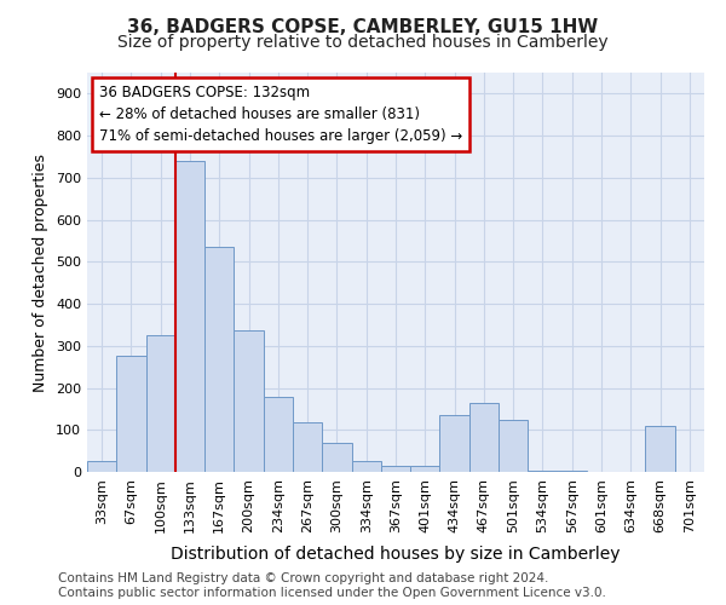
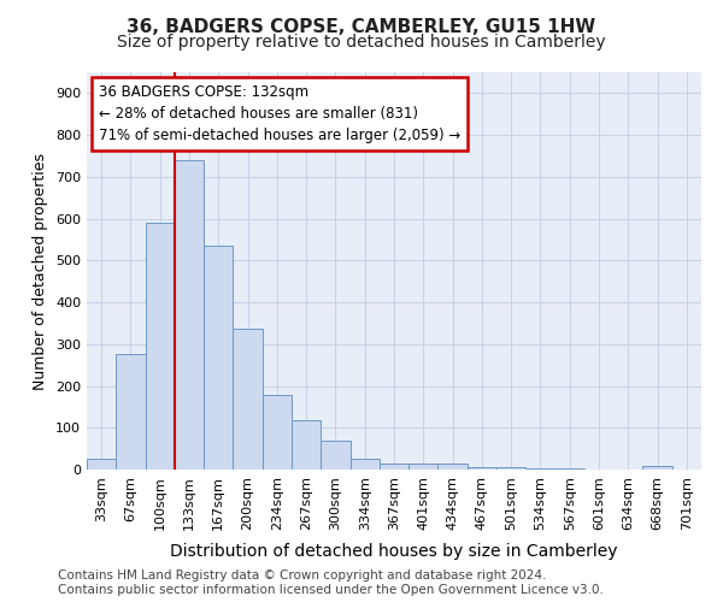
100sqm: 325 -> 590
434sqm: 135 -> 13
467sqm: 165 -> 7
501sqm: 125 -> 5
668sqm: 110 -> 8
